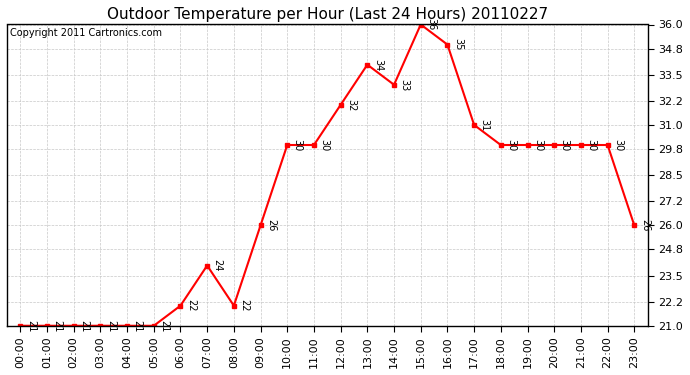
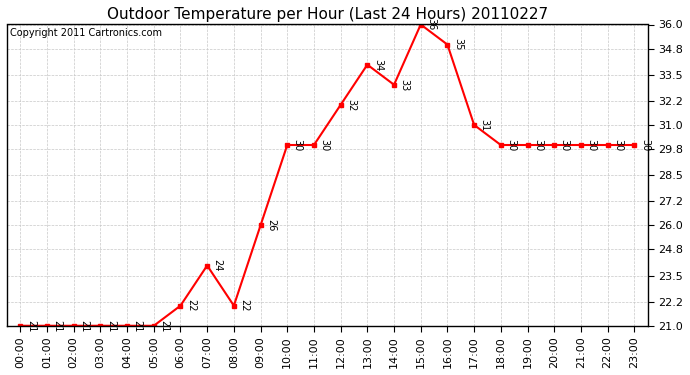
23:00: 26 -> 30
